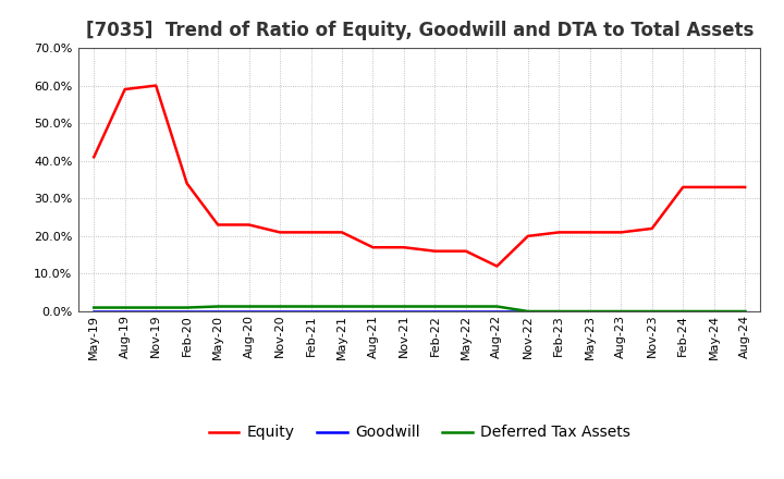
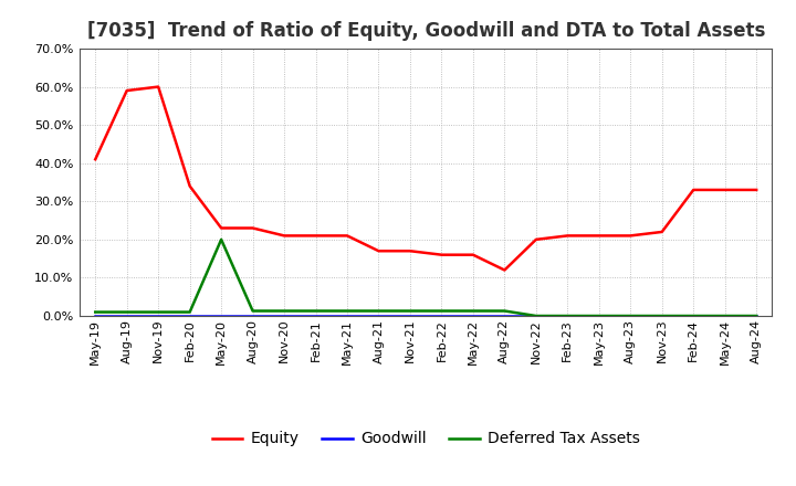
Deferred Tax Assets/May-20: 1.3% -> 20.0%
